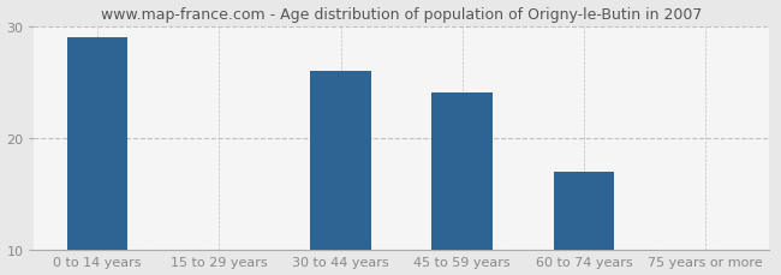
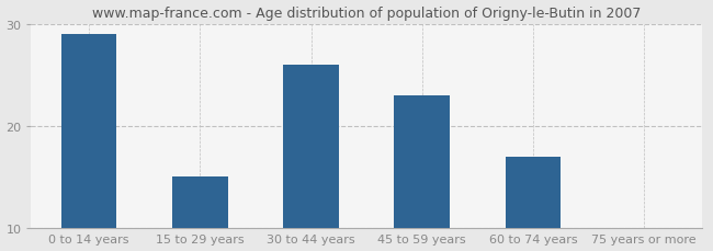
15 to 29 years: 10 -> 15
45 to 59 years: 24 -> 23
